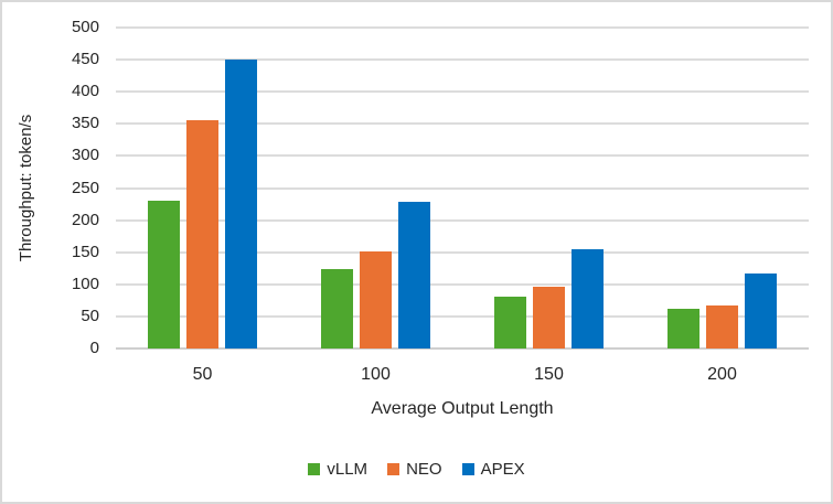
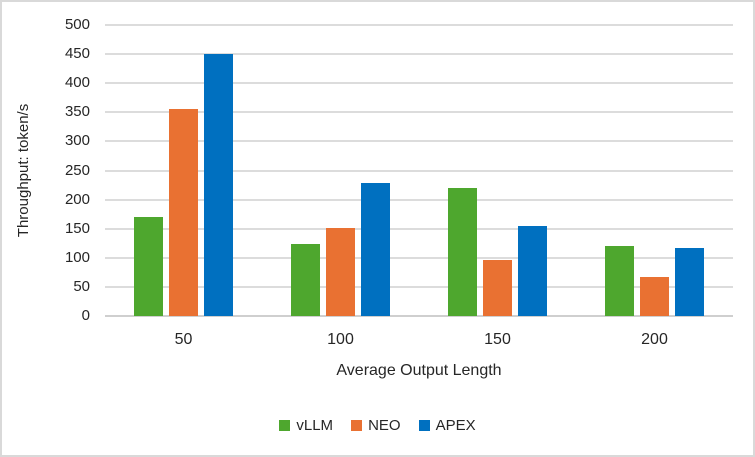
vLLM/50: 230 -> 170
vLLM/150: 80 -> 220
vLLM/200: 60 -> 120
